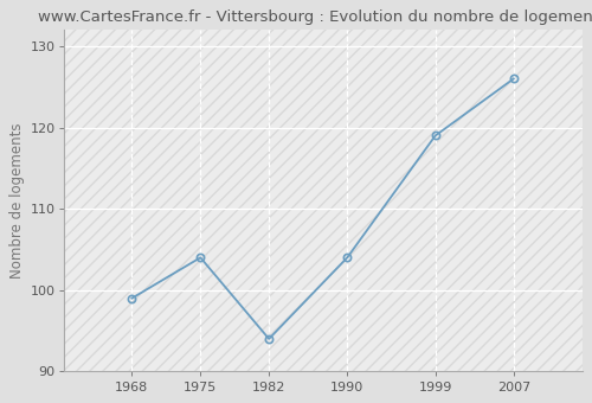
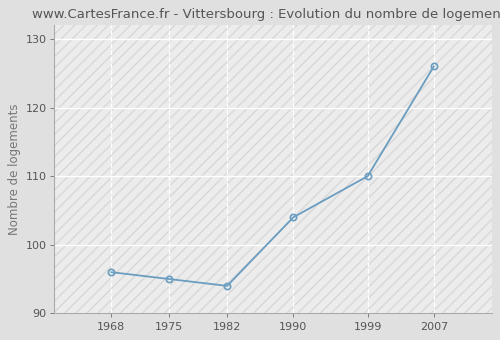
1968: 99 -> 96
1975: 104 -> 95
1999: 119 -> 110
